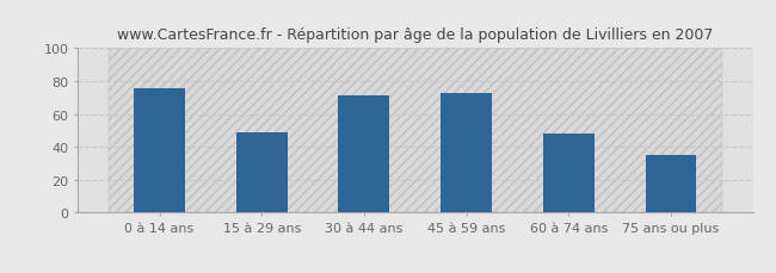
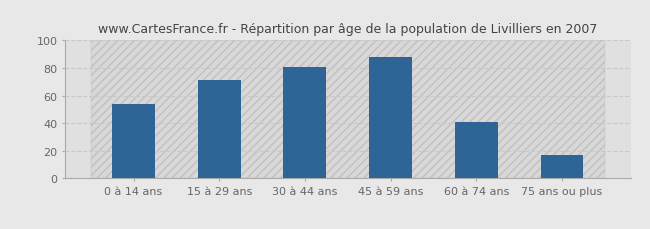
0 à 14 ans: 76 -> 54
15 à 29 ans: 49 -> 71
30 à 44 ans: 71 -> 81
45 à 59 ans: 73 -> 88
60 à 74 ans: 48 -> 41
75 ans ou plus: 35 -> 17
